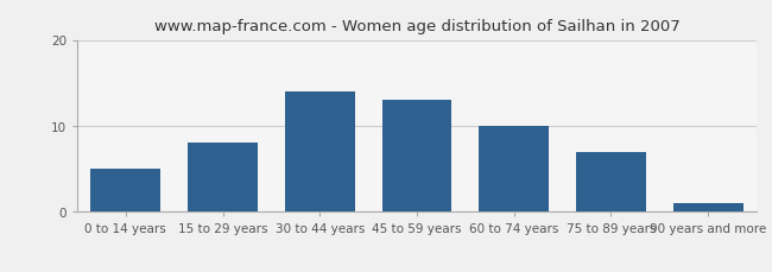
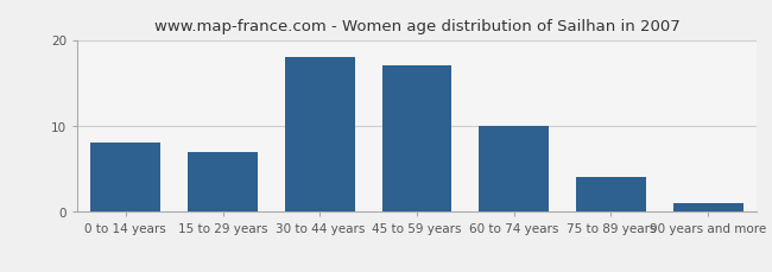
0 to 14 years: 5 -> 8
15 to 29 years: 8 -> 7
30 to 44 years: 14 -> 18
45 to 59 years: 13 -> 17
75 to 89 years: 7 -> 4
